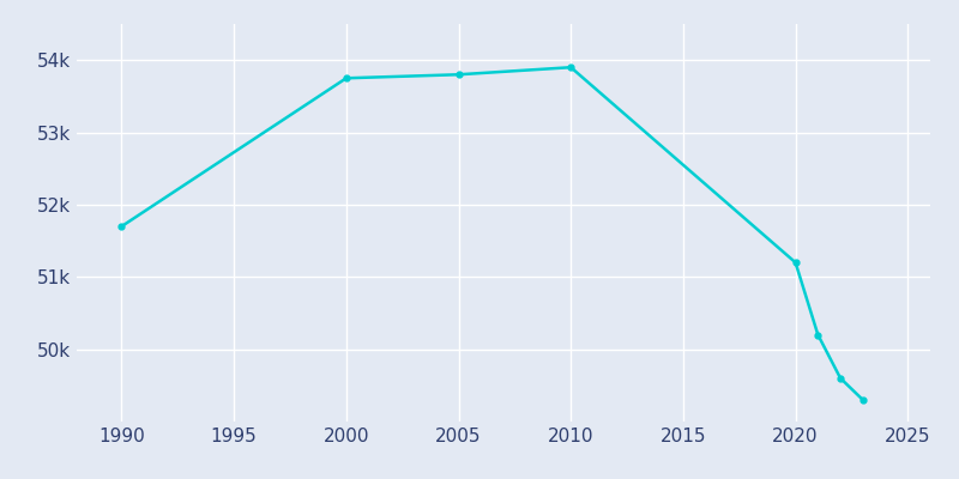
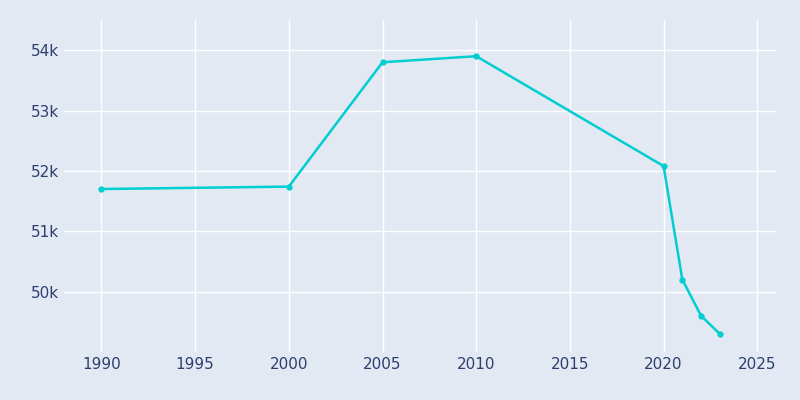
2000: 53.75k -> 51.74k
2020: 51.20k -> 52.08k
